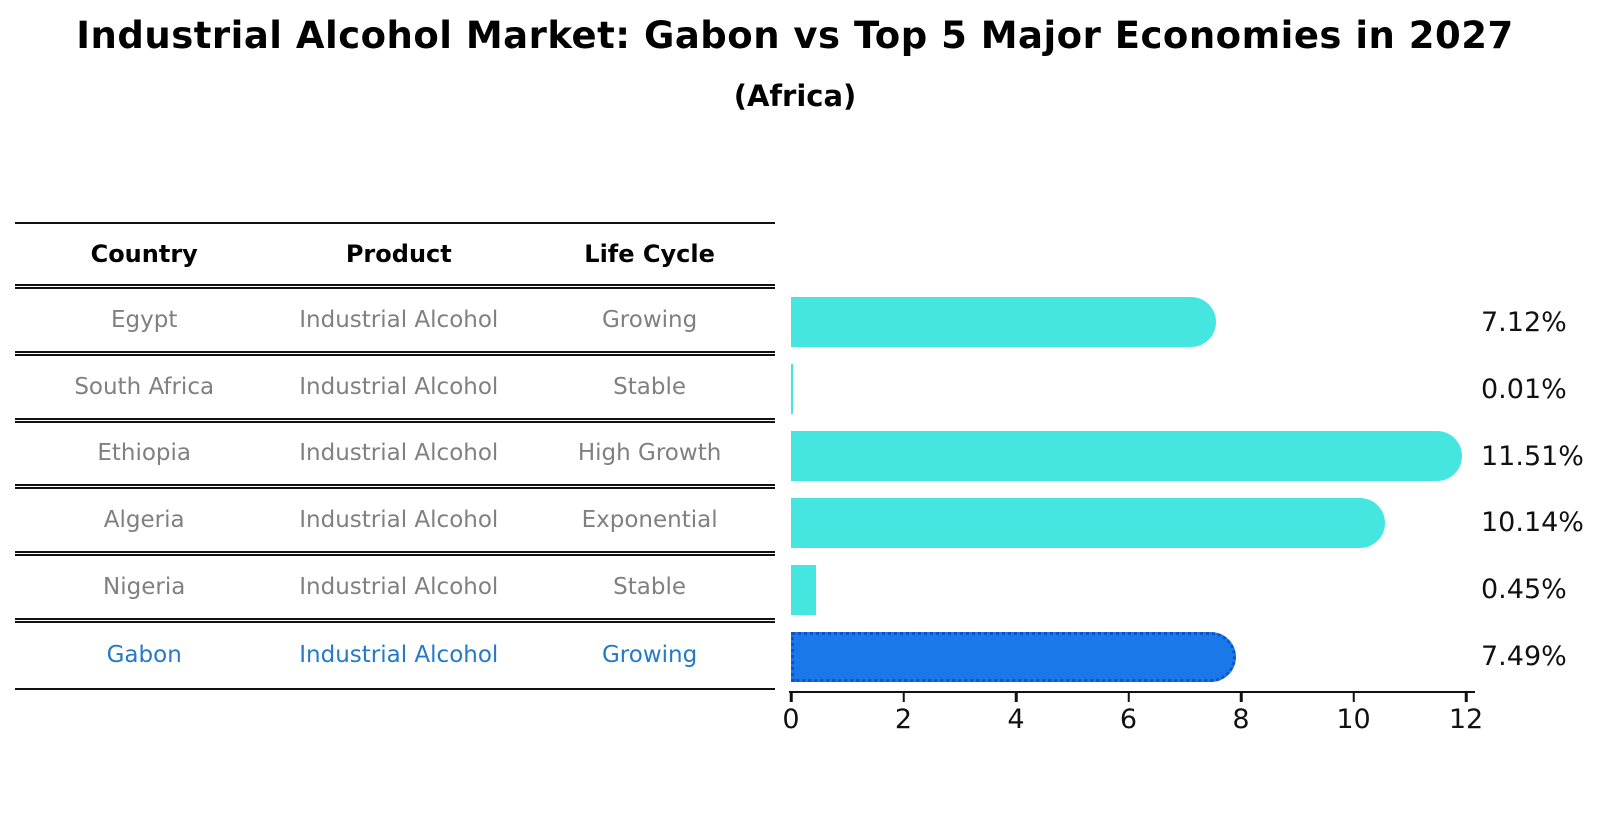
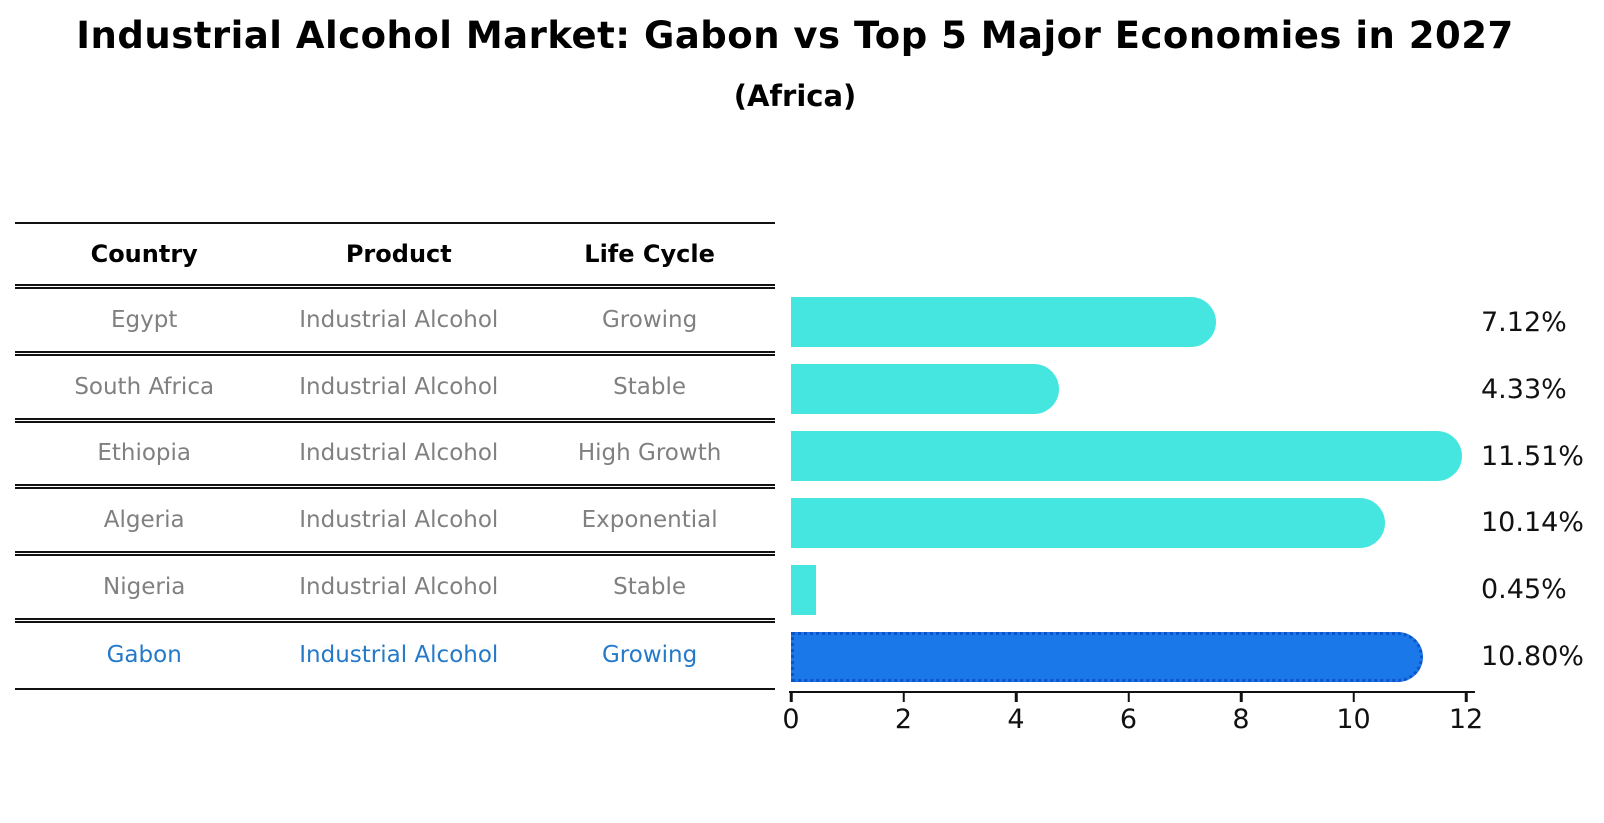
South Africa: 0.01% -> 4.33%
Gabon: 7.49% -> 10.80%
